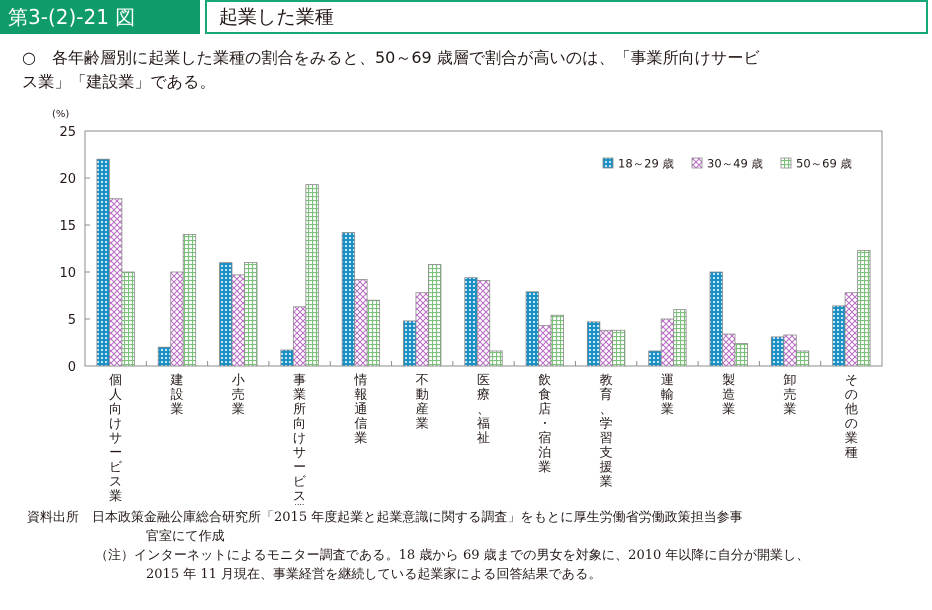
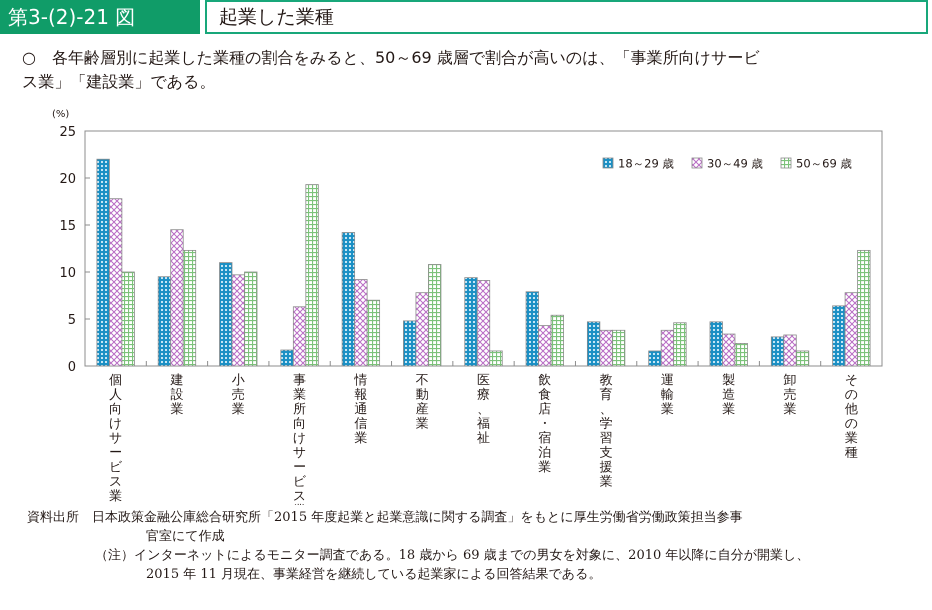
18～29 歳/建設業: 2 -> 10
30～49 歳/建設業: 10 -> 14
50～69 歳/建設業: 14 -> 12
50～69 歳/小売業: 11 -> 10
30～49 歳/運輸業: 5 -> 4
50～69 歳/運輸業: 6 -> 5
18～29 歳/製造業: 10 -> 5
